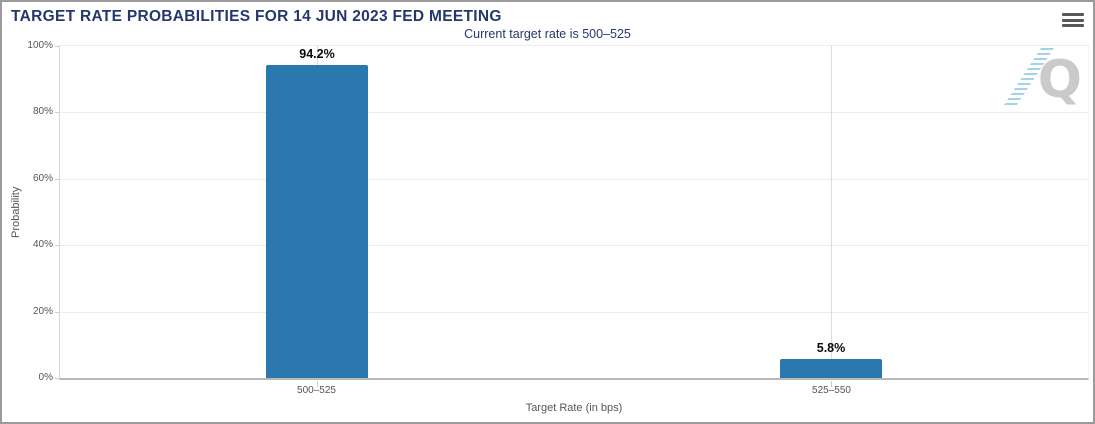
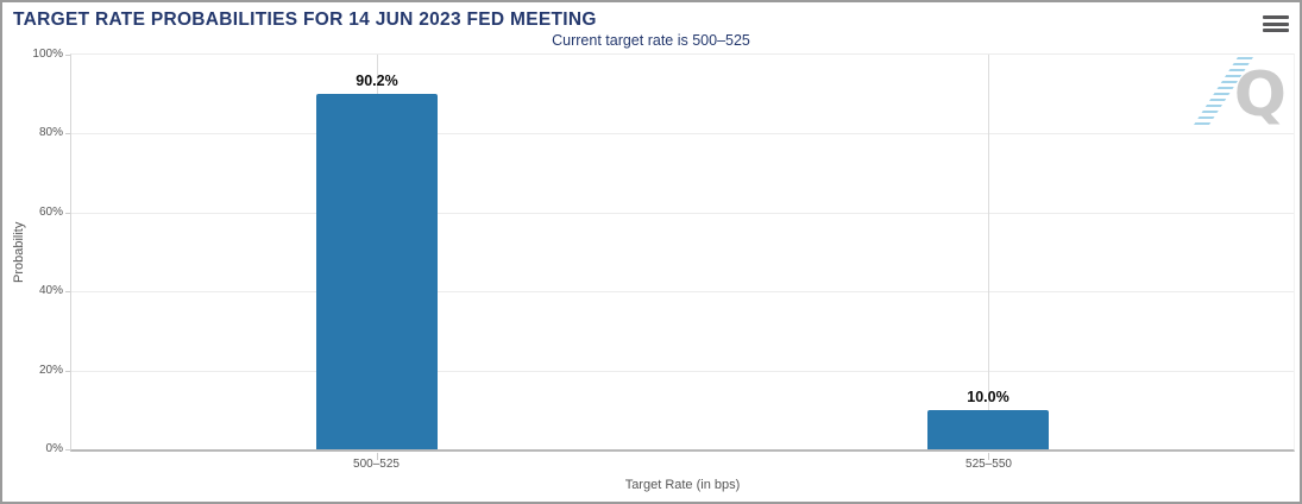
500–525: 94.2% -> 90.2%
525–550: 5.8% -> 10.0%
